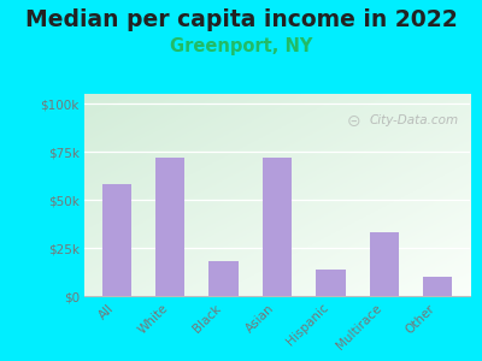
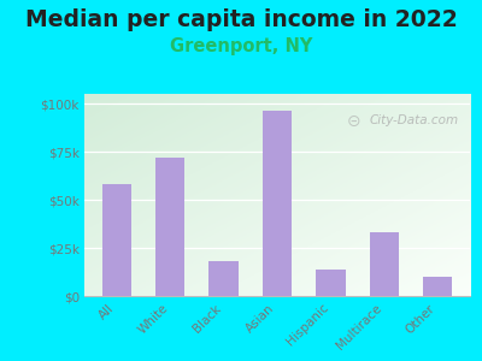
Asian: $72k -> $96k
